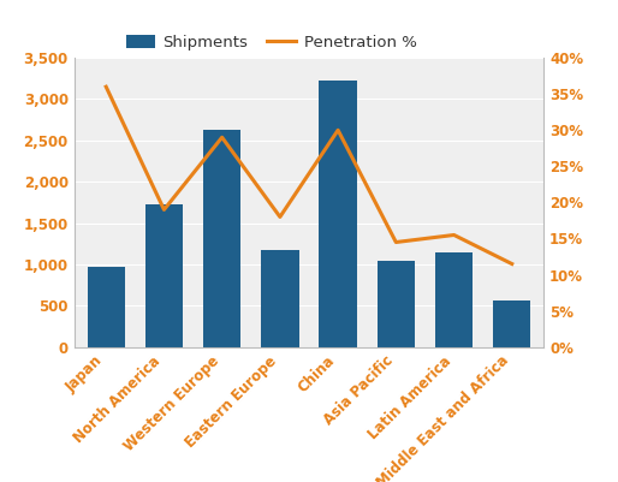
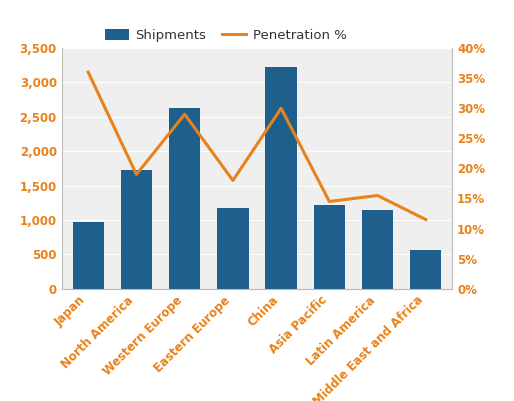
Shipments/Asia Pacific: 1,040 -> 1,220
